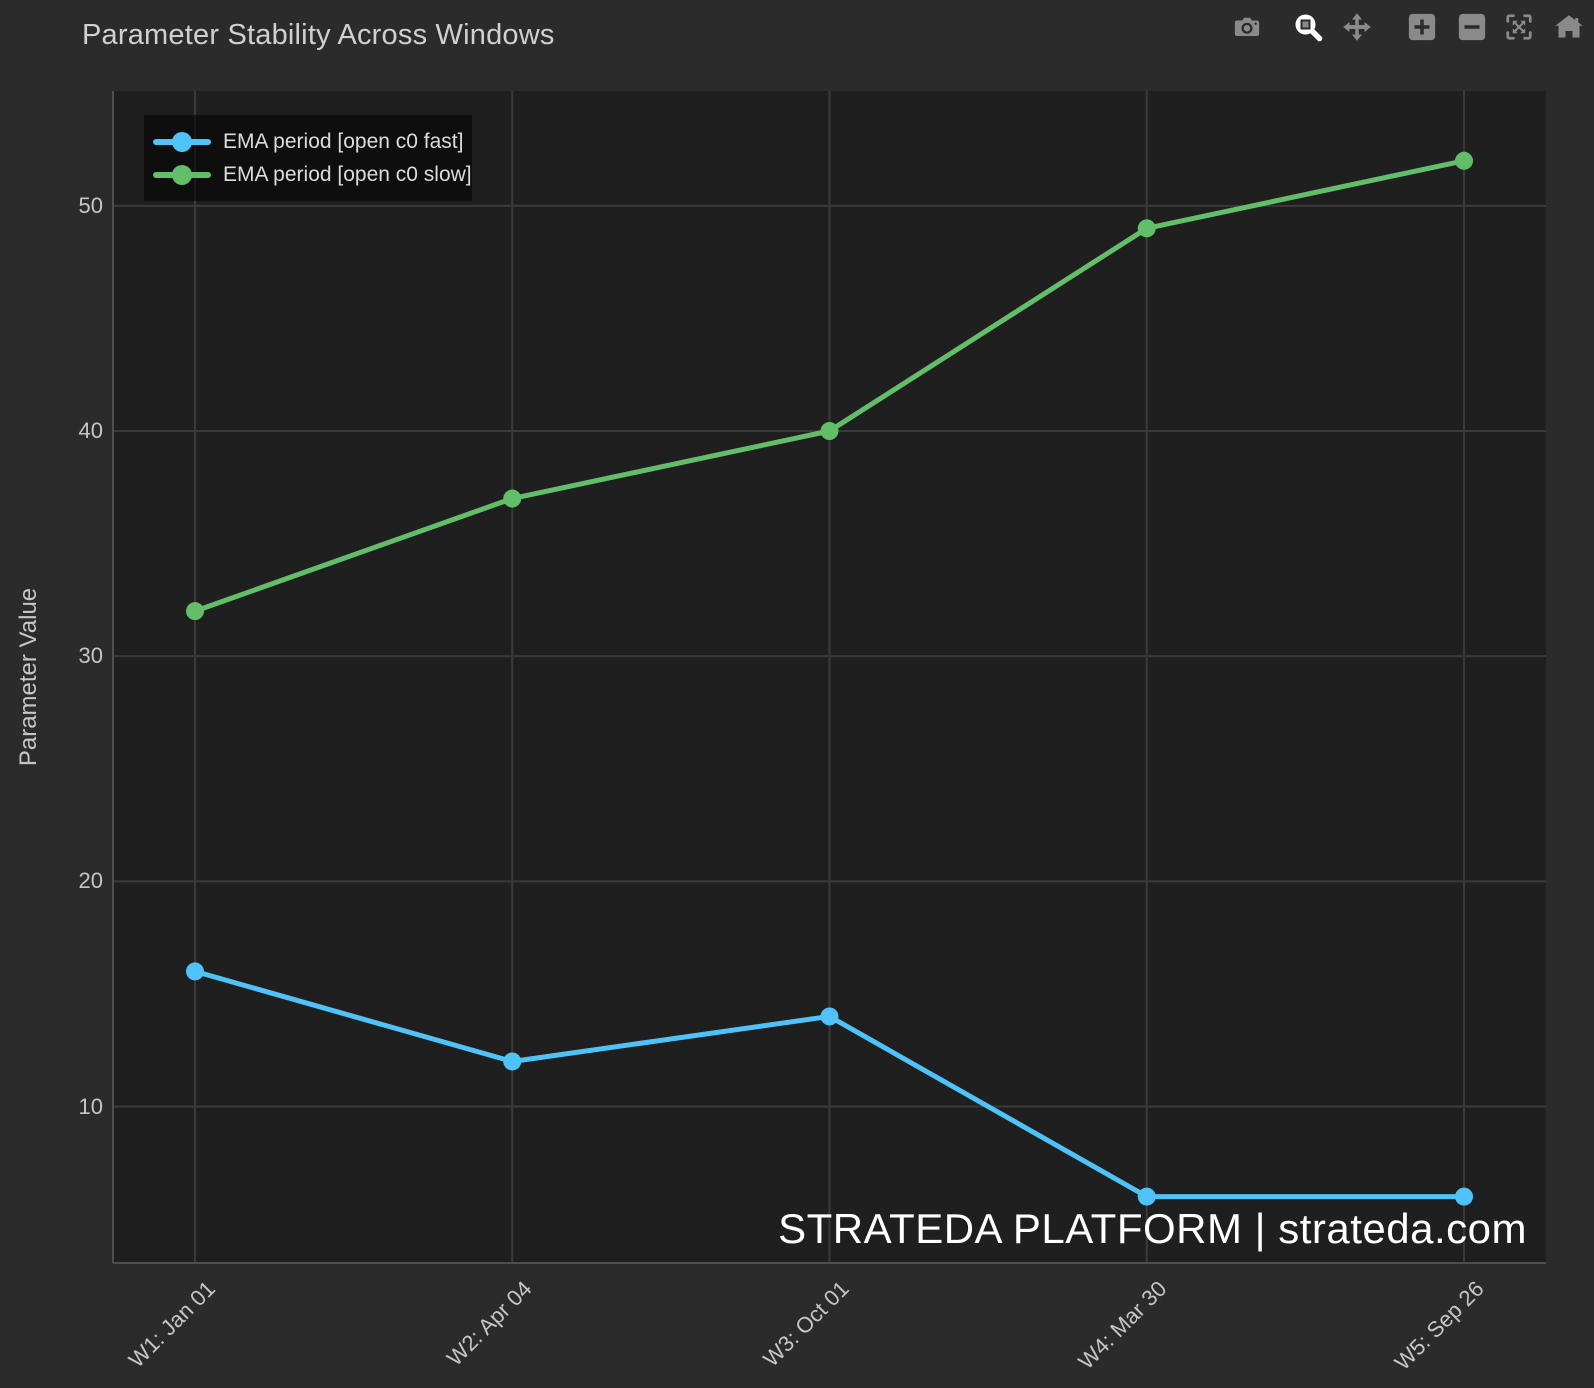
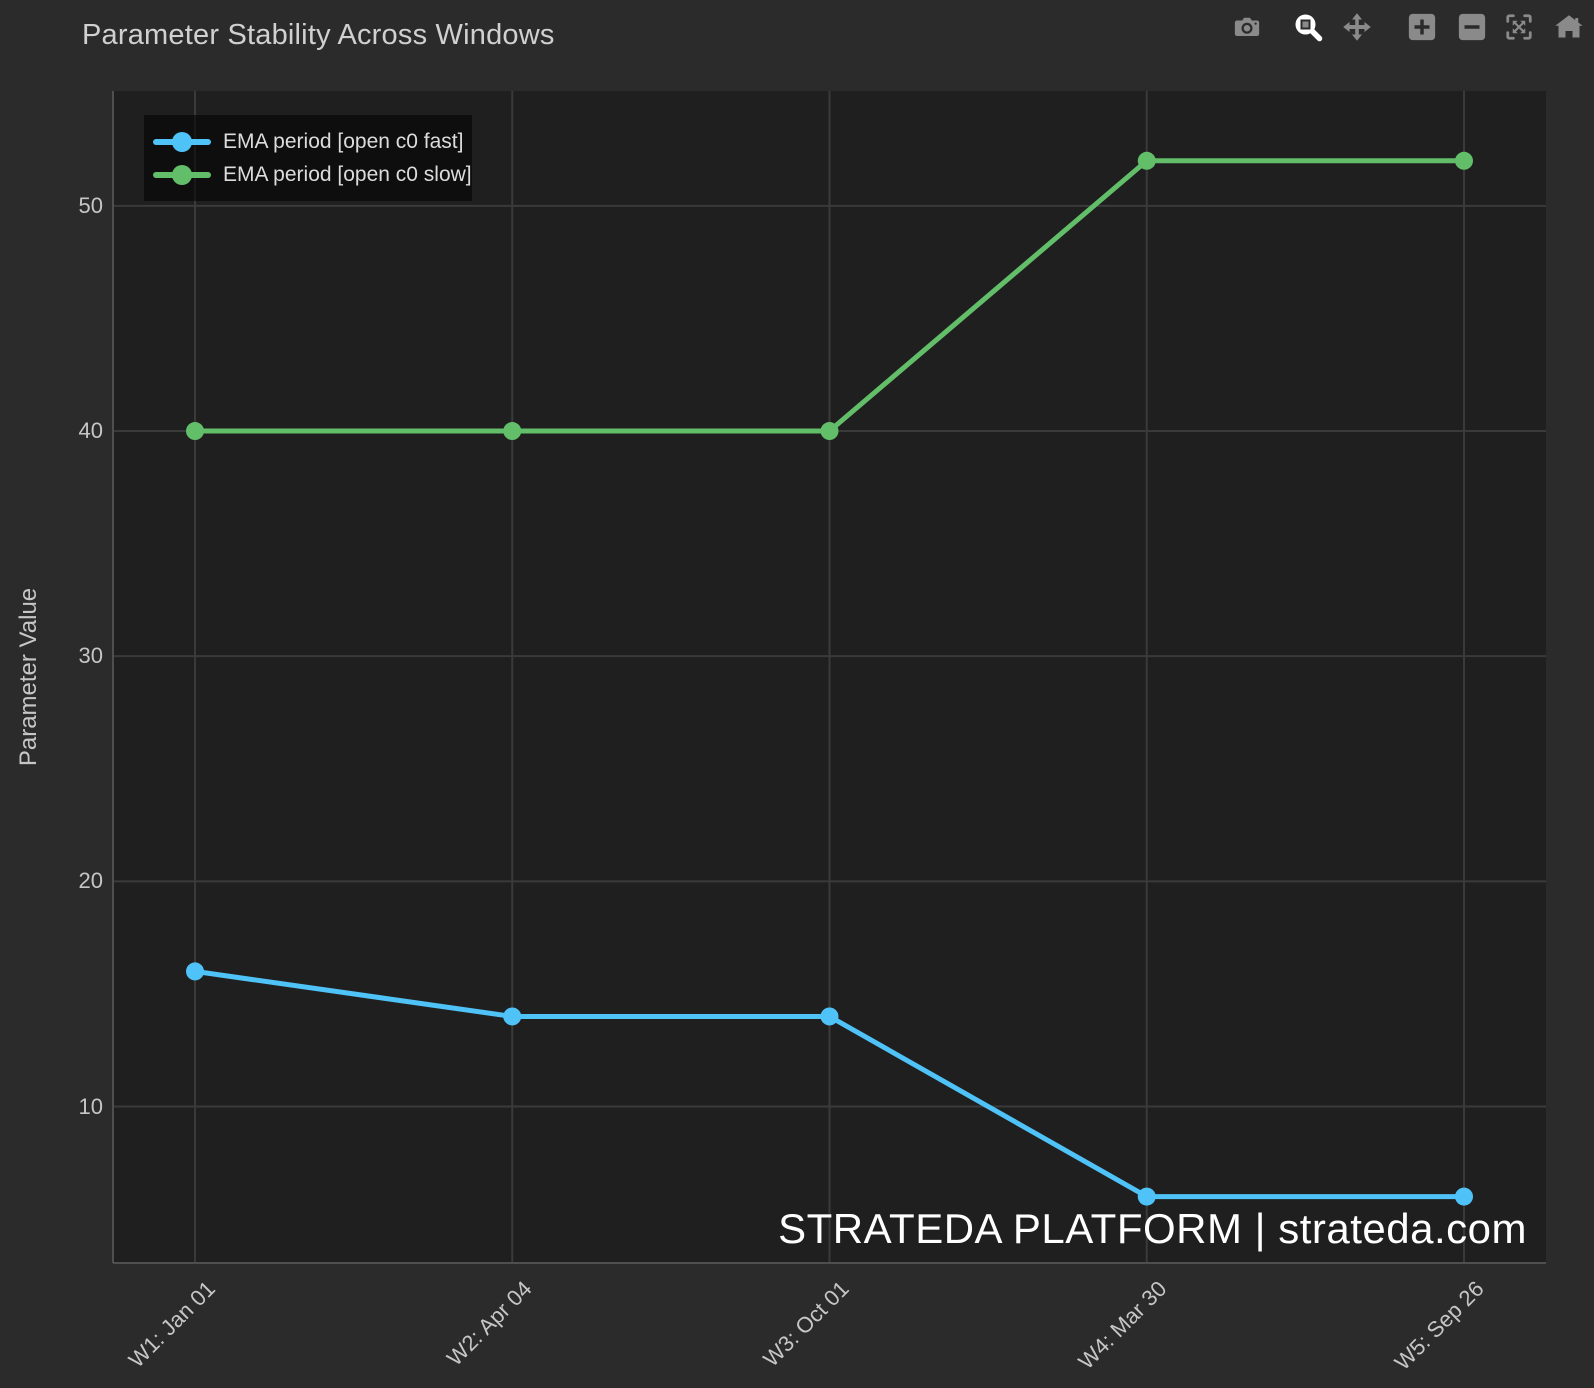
EMA period [open c0 slow]/W1: Jan 01: 32 -> 40
EMA period [open c0 fast]/W2: Apr 04: 12 -> 14
EMA period [open c0 slow]/W2: Apr 04: 37 -> 40
EMA period [open c0 slow]/W4: Mar 30: 49 -> 52
